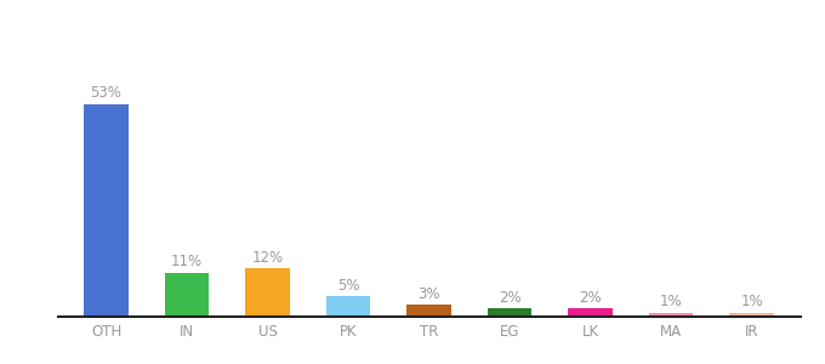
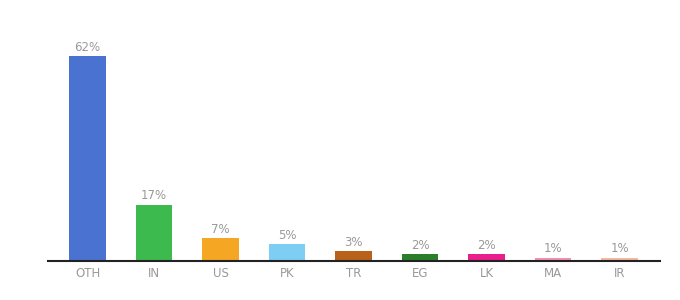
OTH: 53% -> 62%
IN: 11% -> 17%
US: 12% -> 7%
